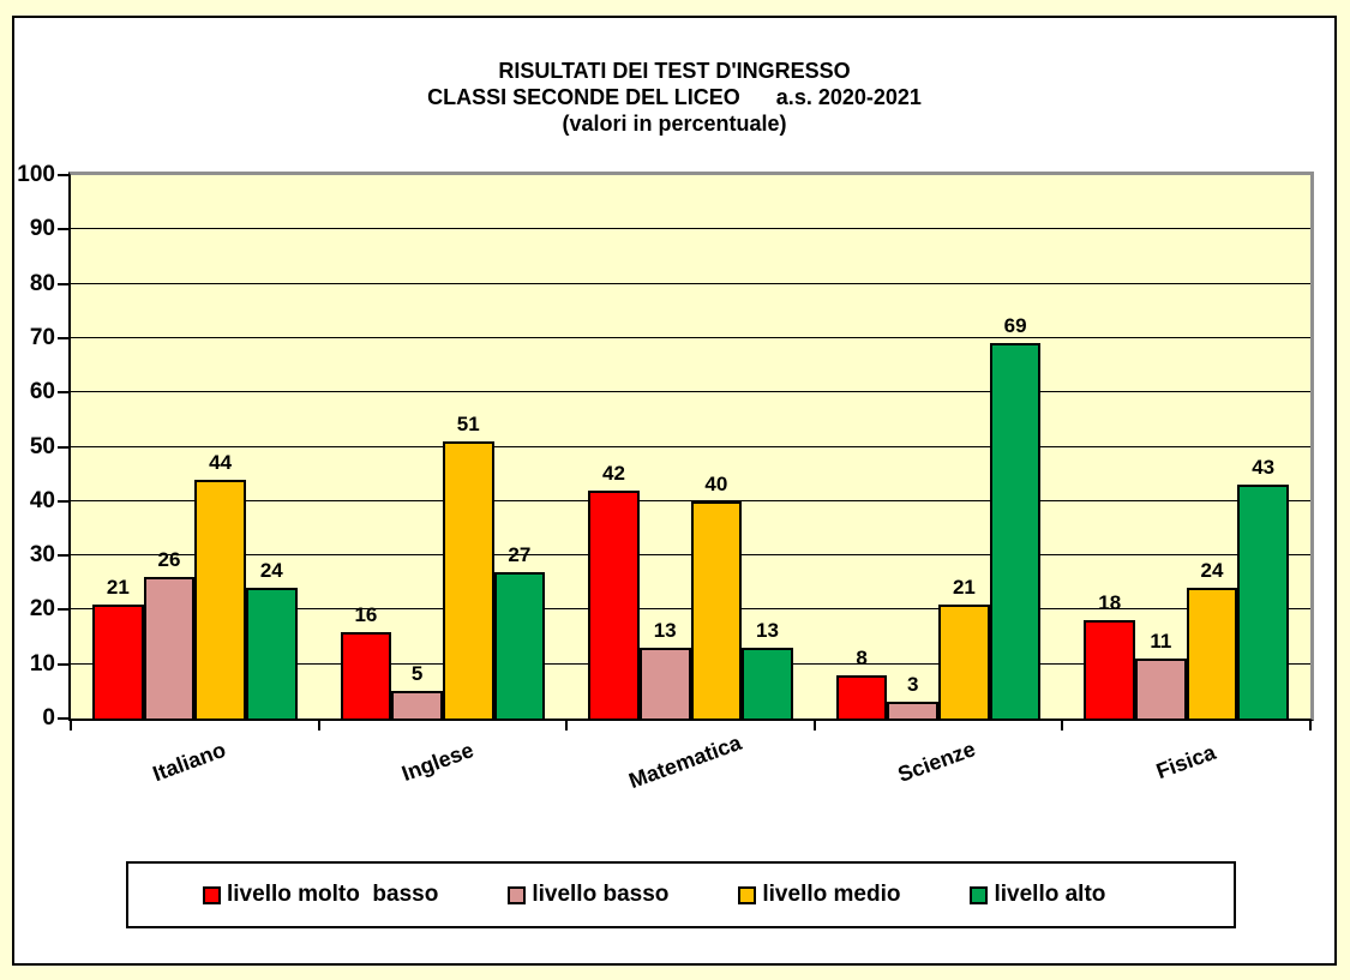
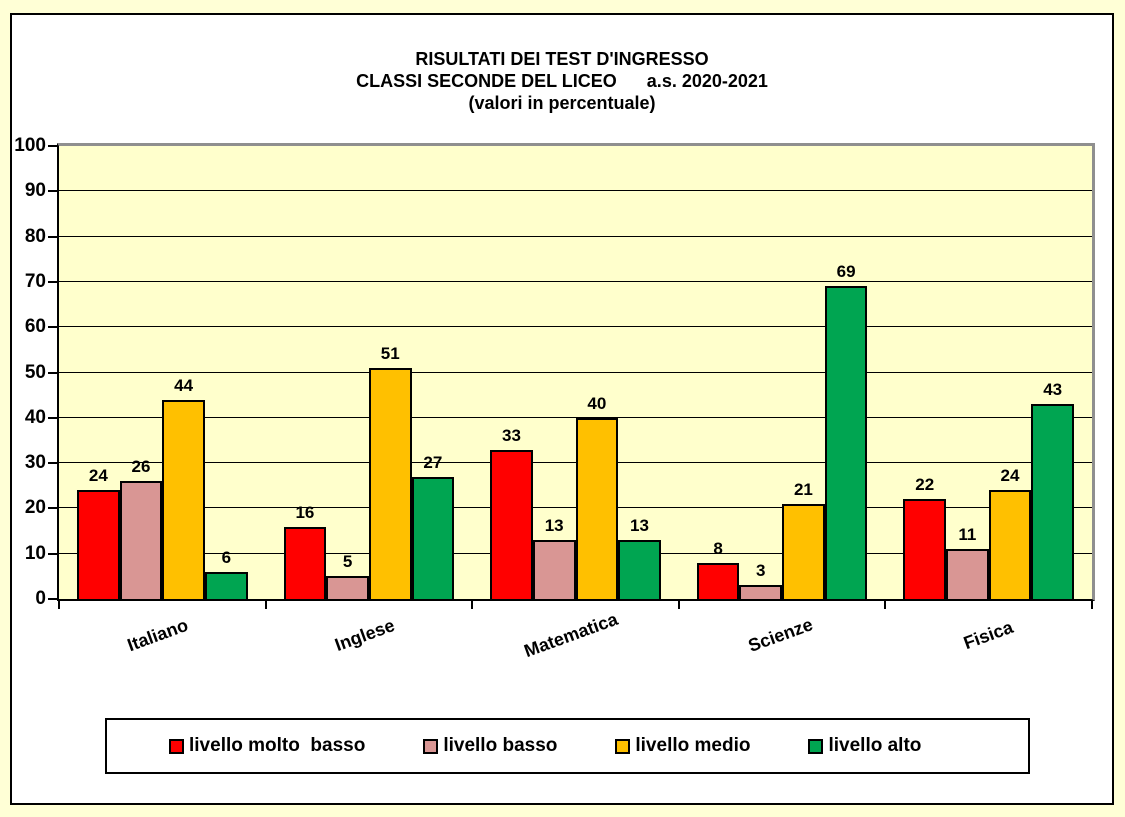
livello molto basso/Italiano: 21 -> 24
livello alto/Italiano: 24 -> 6
livello molto basso/Matematica: 42 -> 33
livello molto basso/Fisica: 18 -> 22
